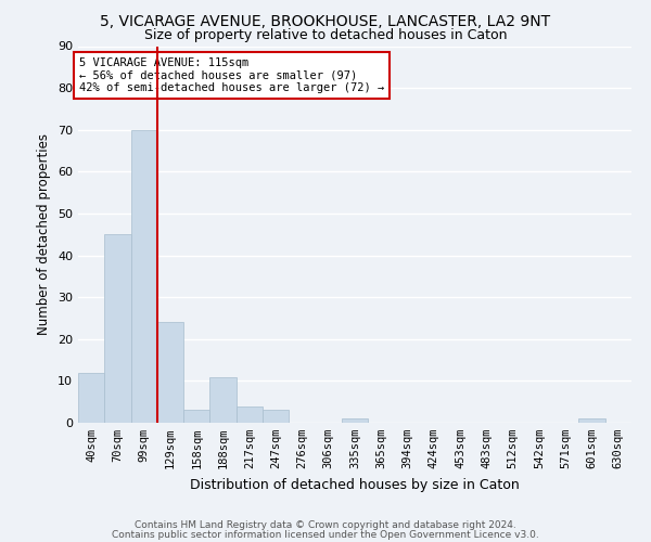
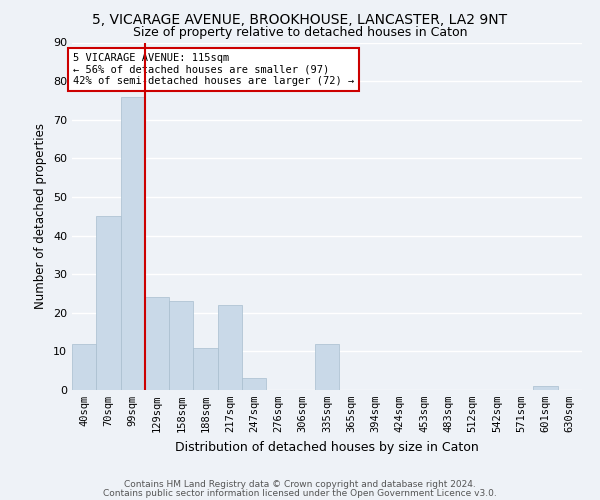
99sqm: 70 -> 76
158sqm: 3 -> 23
217sqm: 4 -> 22
335sqm: 1 -> 12
